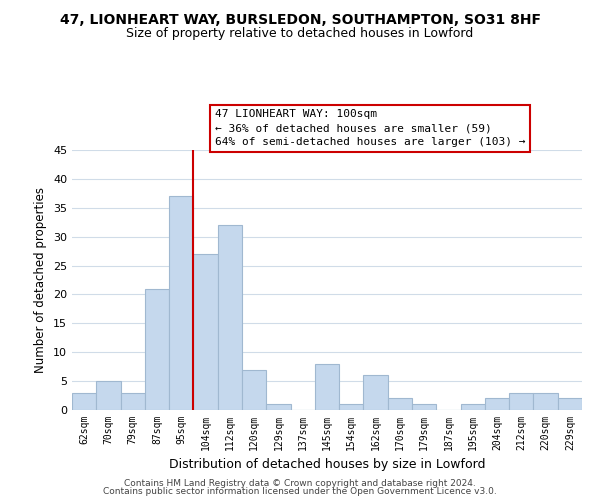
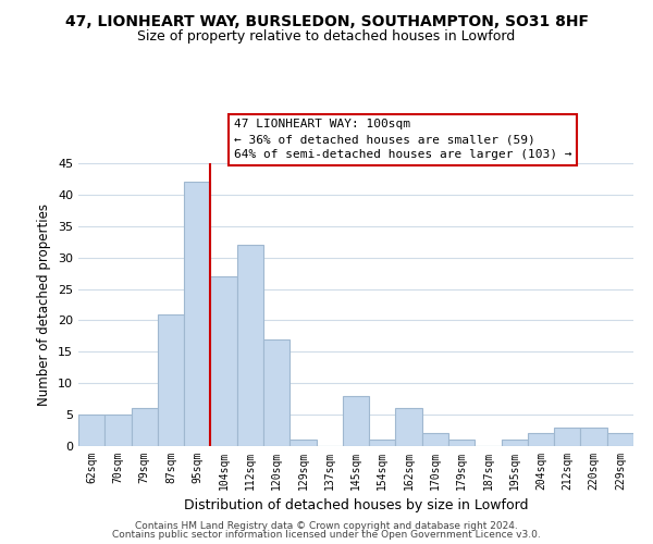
62sqm: 3 -> 5
79sqm: 3 -> 6
95sqm: 37 -> 42
120sqm: 7 -> 17
